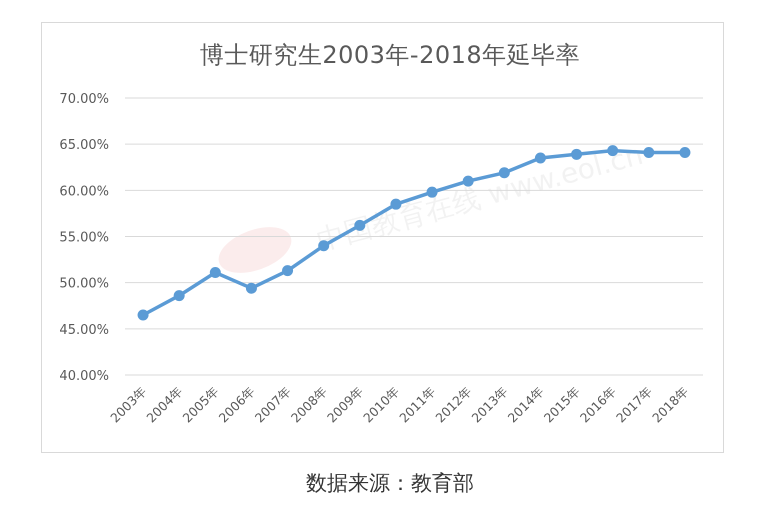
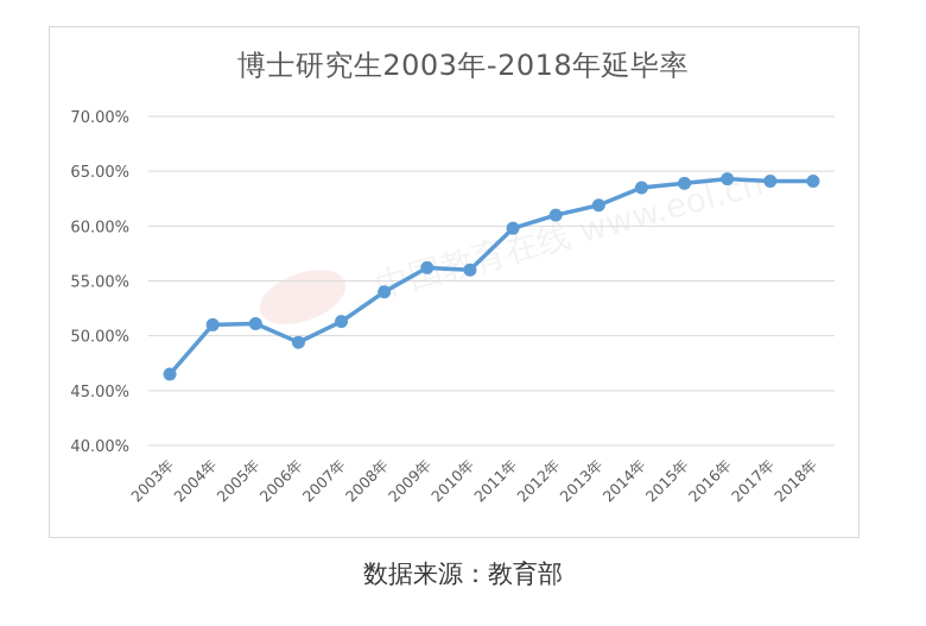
2004年: 49% -> 51%
2010年: 58% -> 56%
